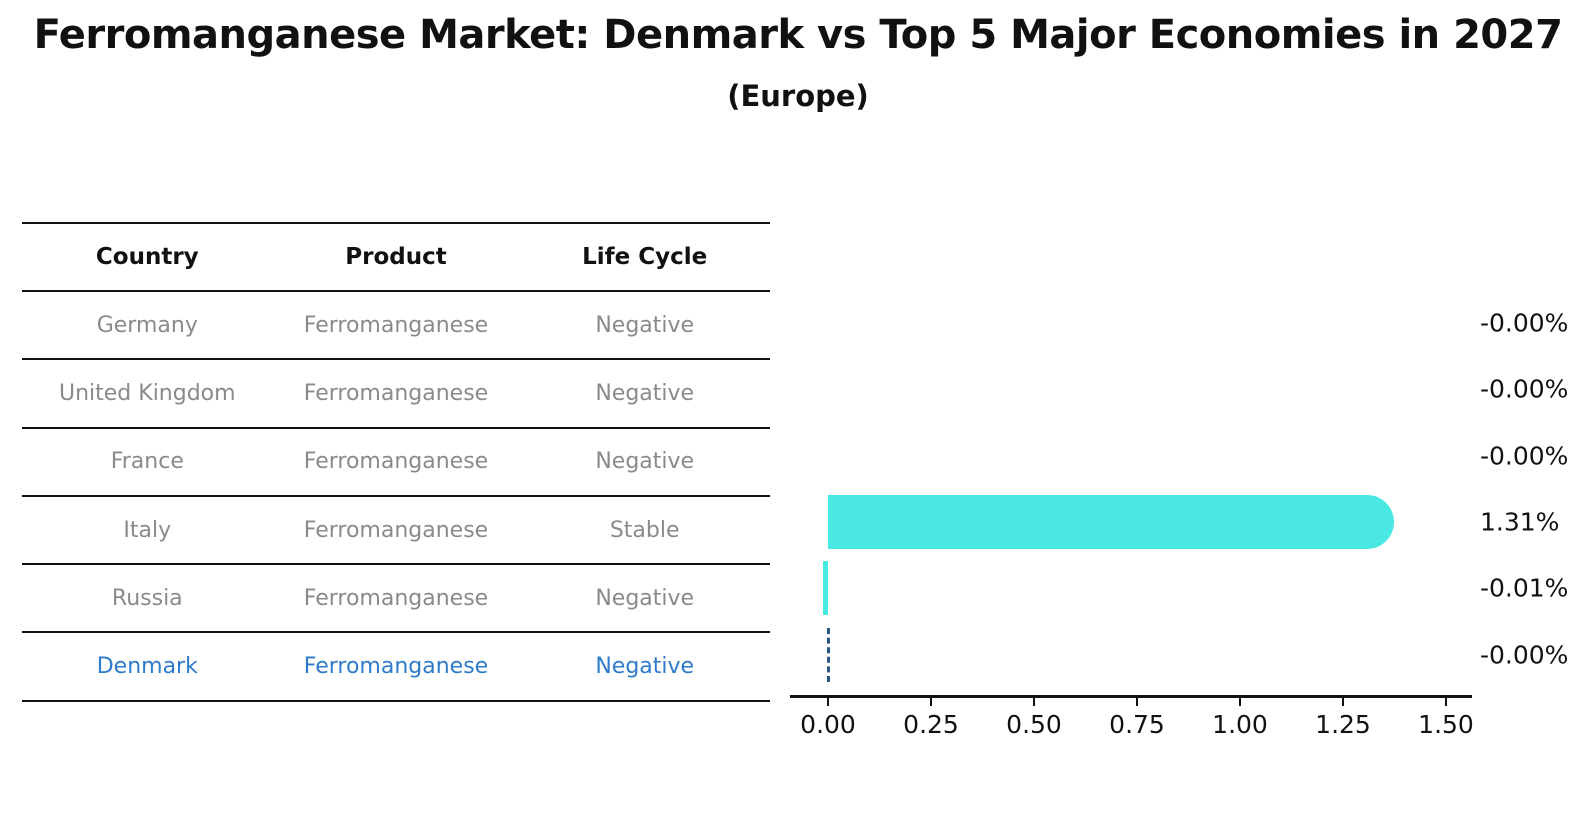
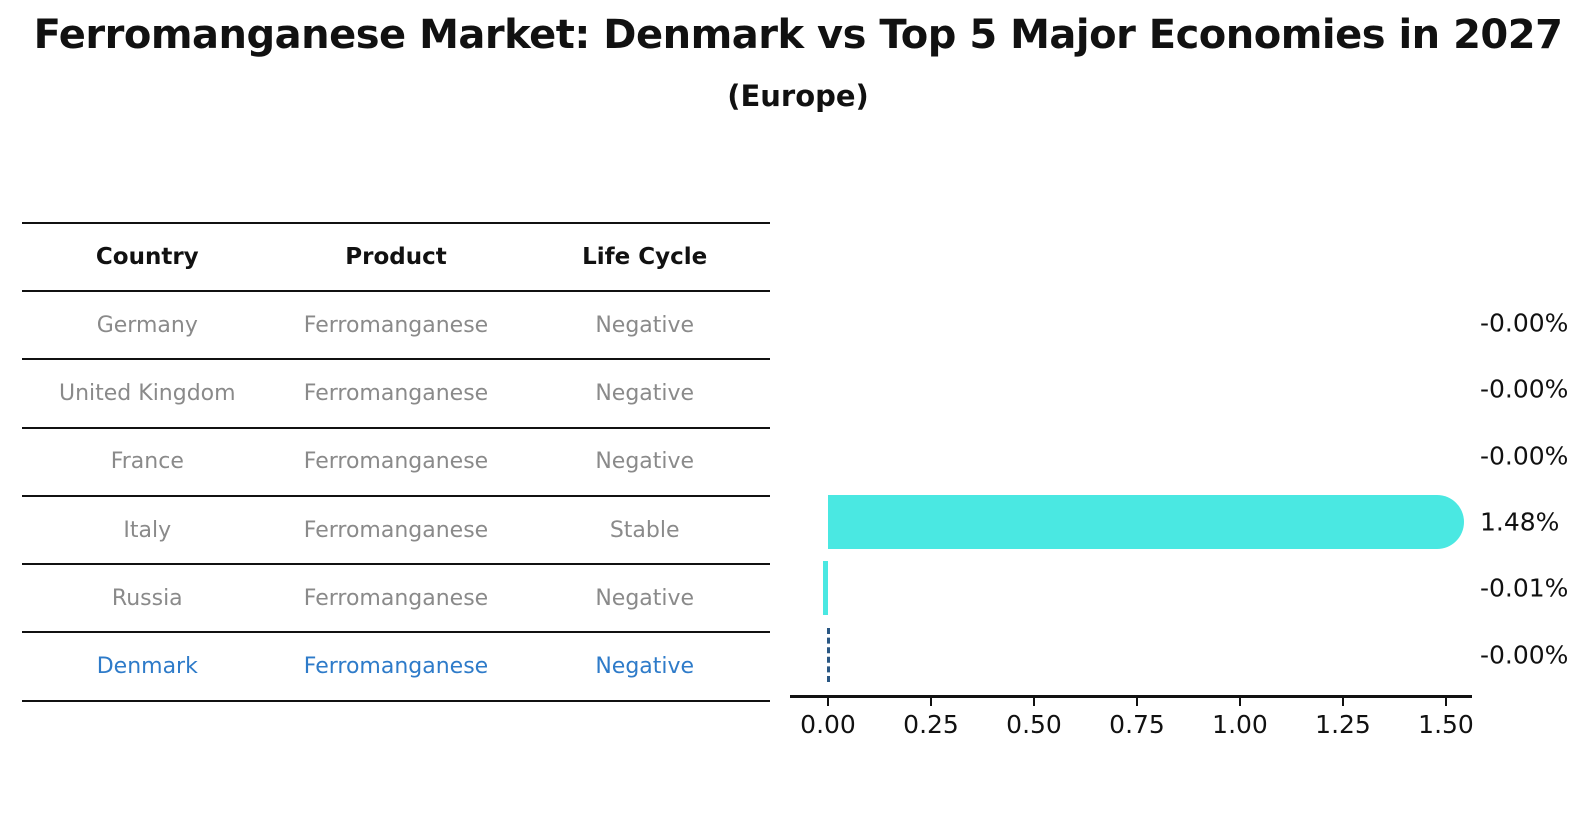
Italy: 1.31% -> 1.48%
